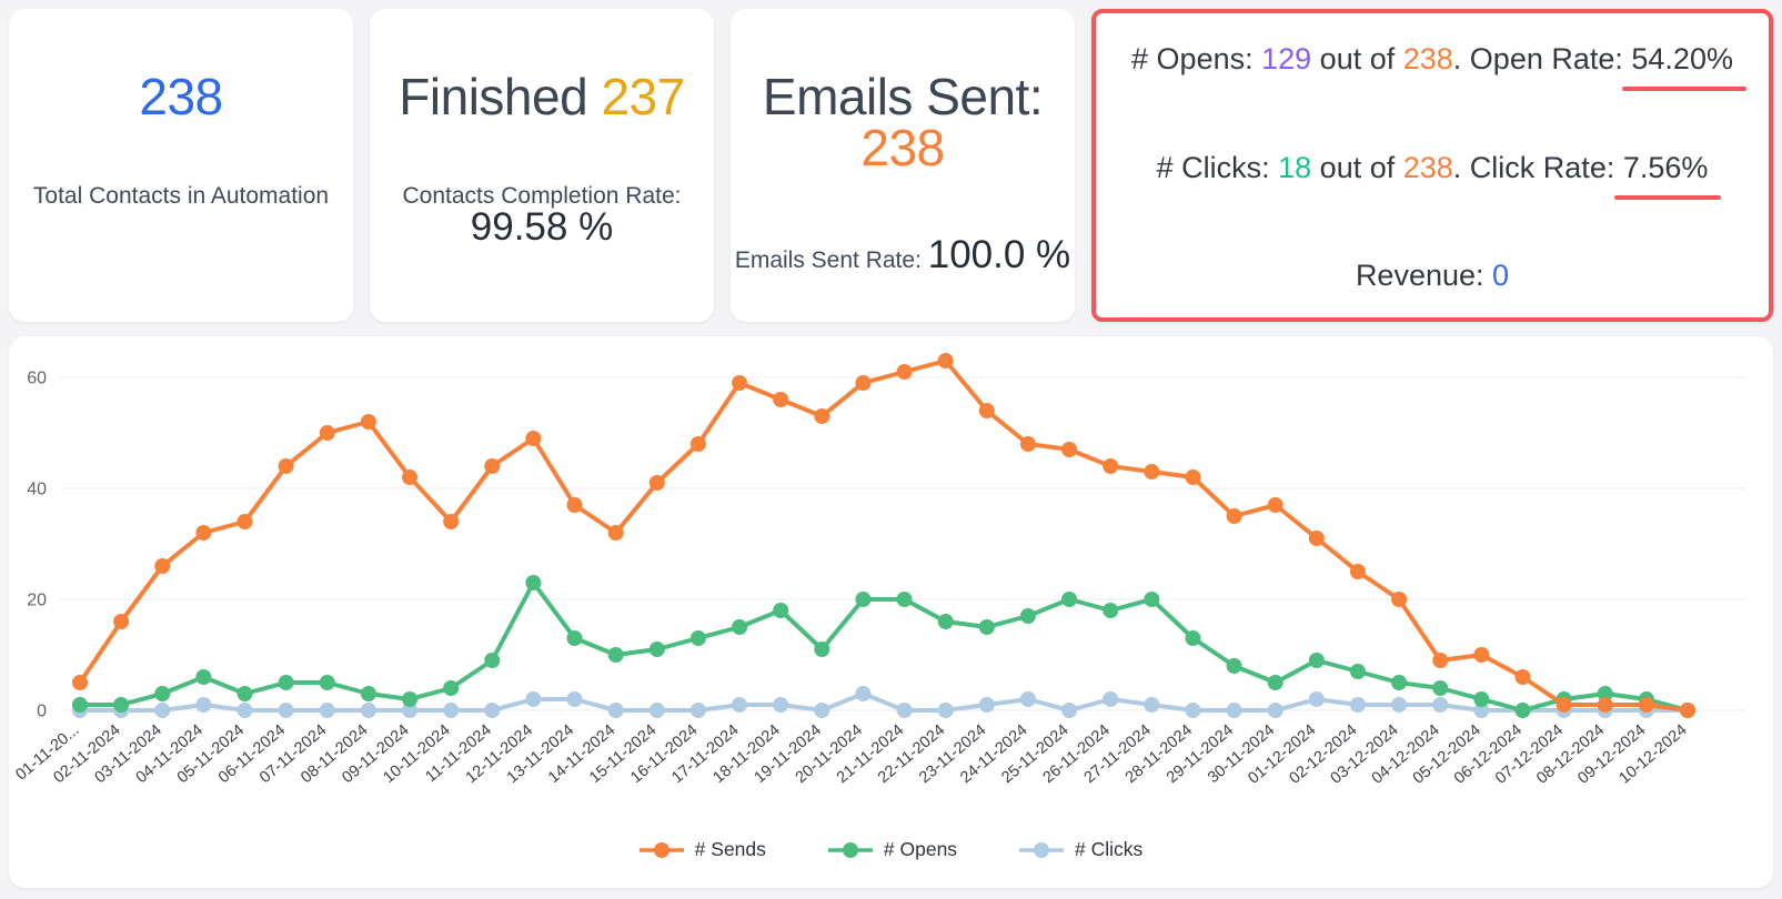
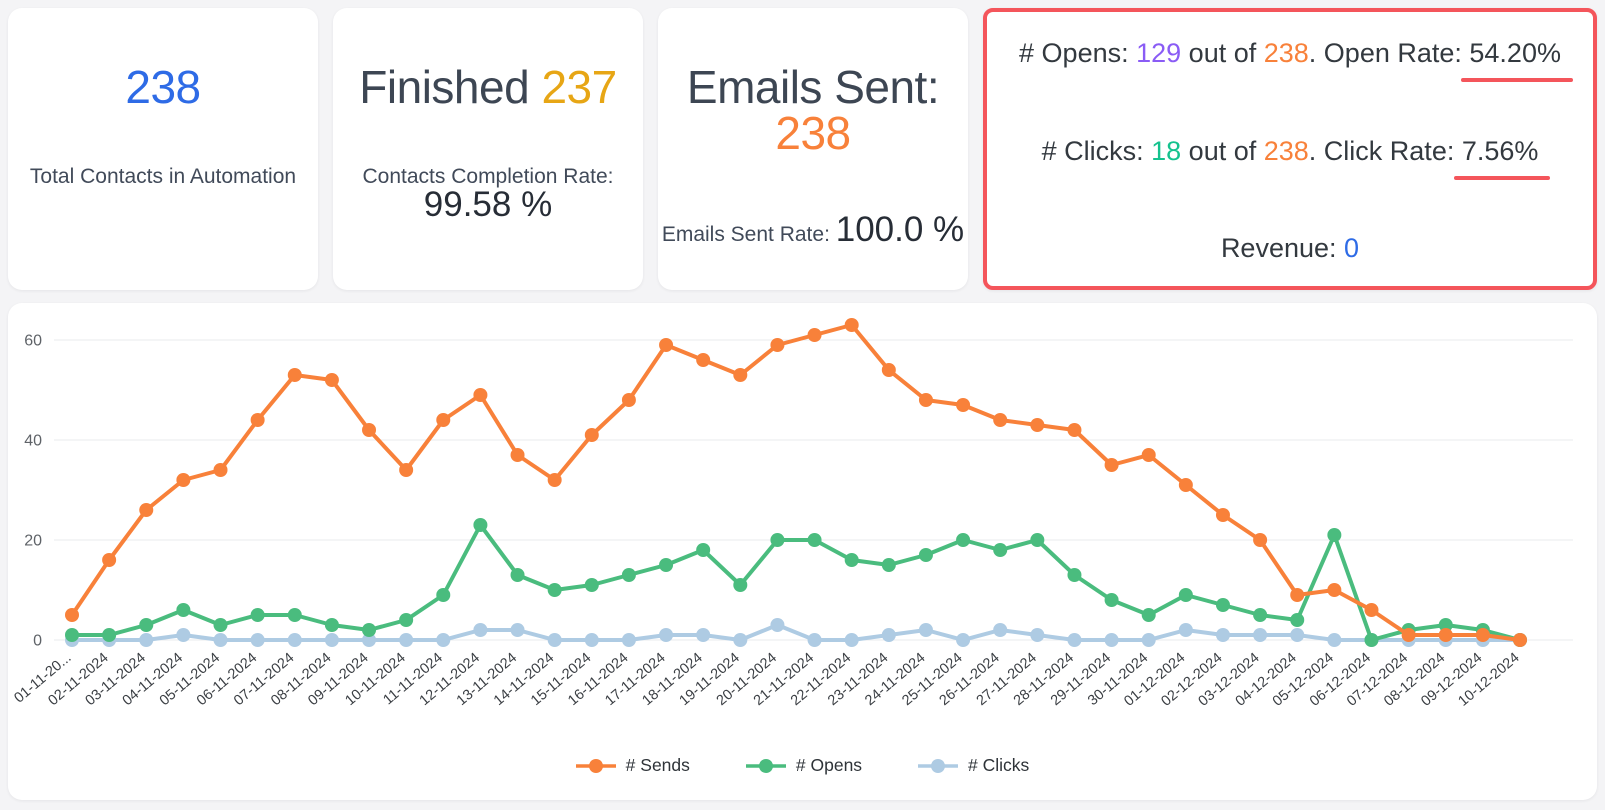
# Sends/07-11-2024: 50 -> 53
# Opens/05-12-2024: 2 -> 21
